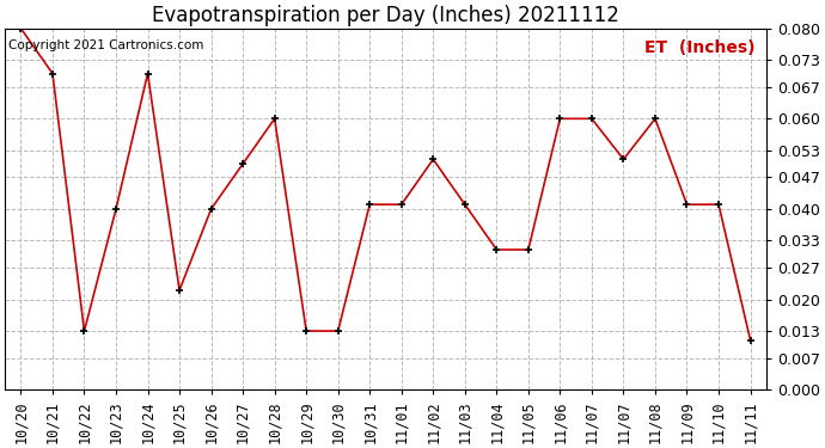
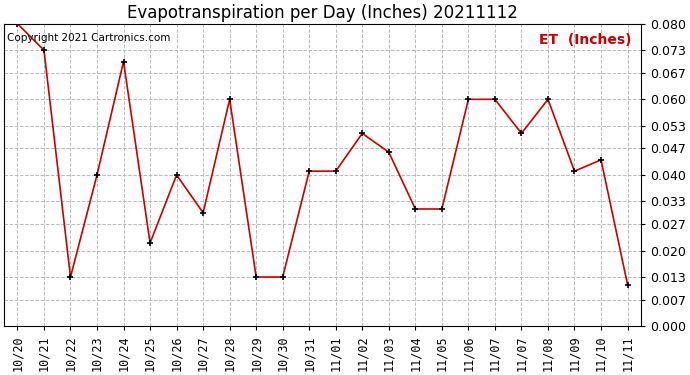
10/21: 0.070 -> 0.073
10/27: 0.050 -> 0.030
11/03: 0.041 -> 0.046
11/10: 0.041 -> 0.044
